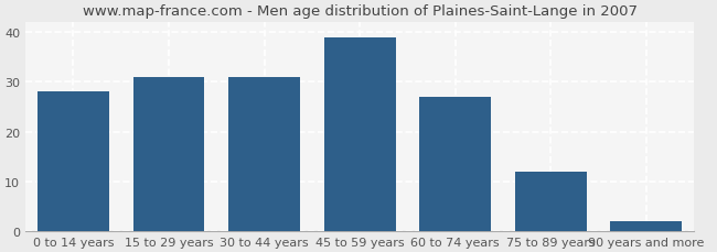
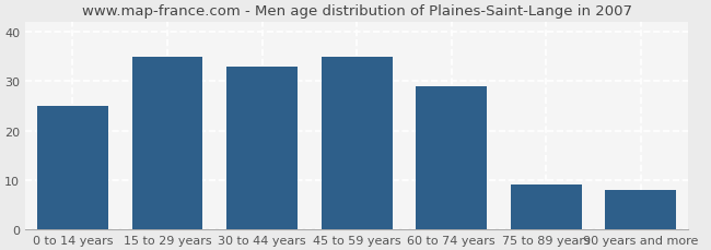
0 to 14 years: 28 -> 25
15 to 29 years: 31 -> 35
30 to 44 years: 31 -> 33
45 to 59 years: 39 -> 35
60 to 74 years: 27 -> 29
75 to 89 years: 12 -> 9
90 years and more: 2 -> 8
